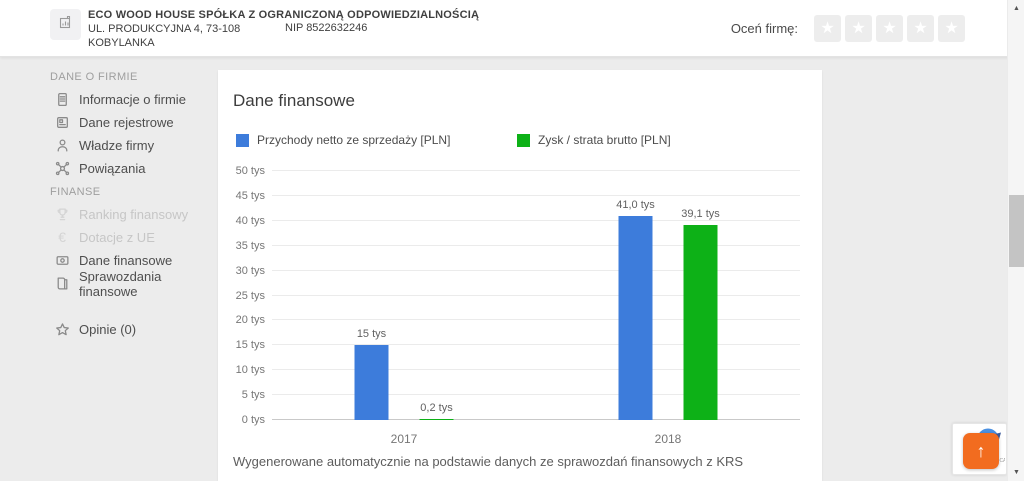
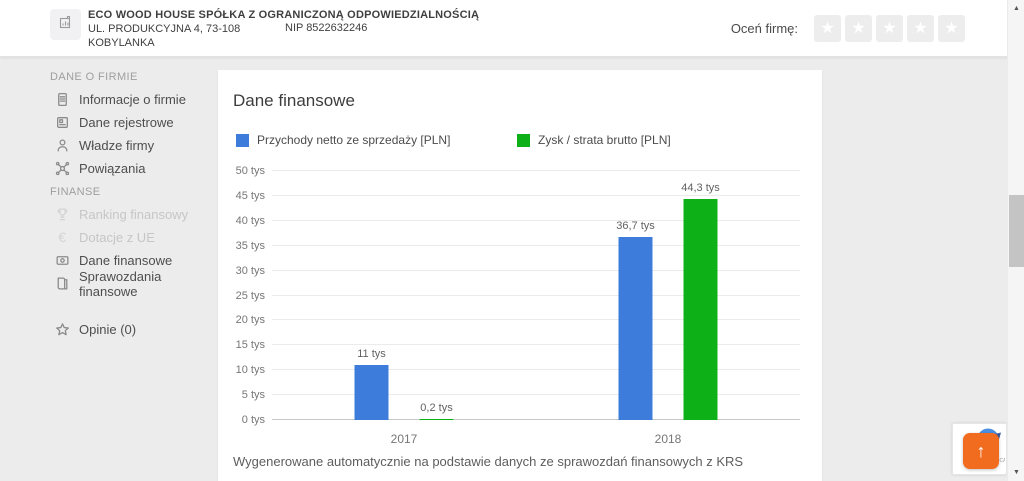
Przychody netto ze sprzedaży [PLN]/2017: 15 -> 11
Przychody netto ze sprzedaży [PLN]/2018: 41,0 -> 36,7
Zysk / strata brutto [PLN]/2018: 39,1 -> 44,3
